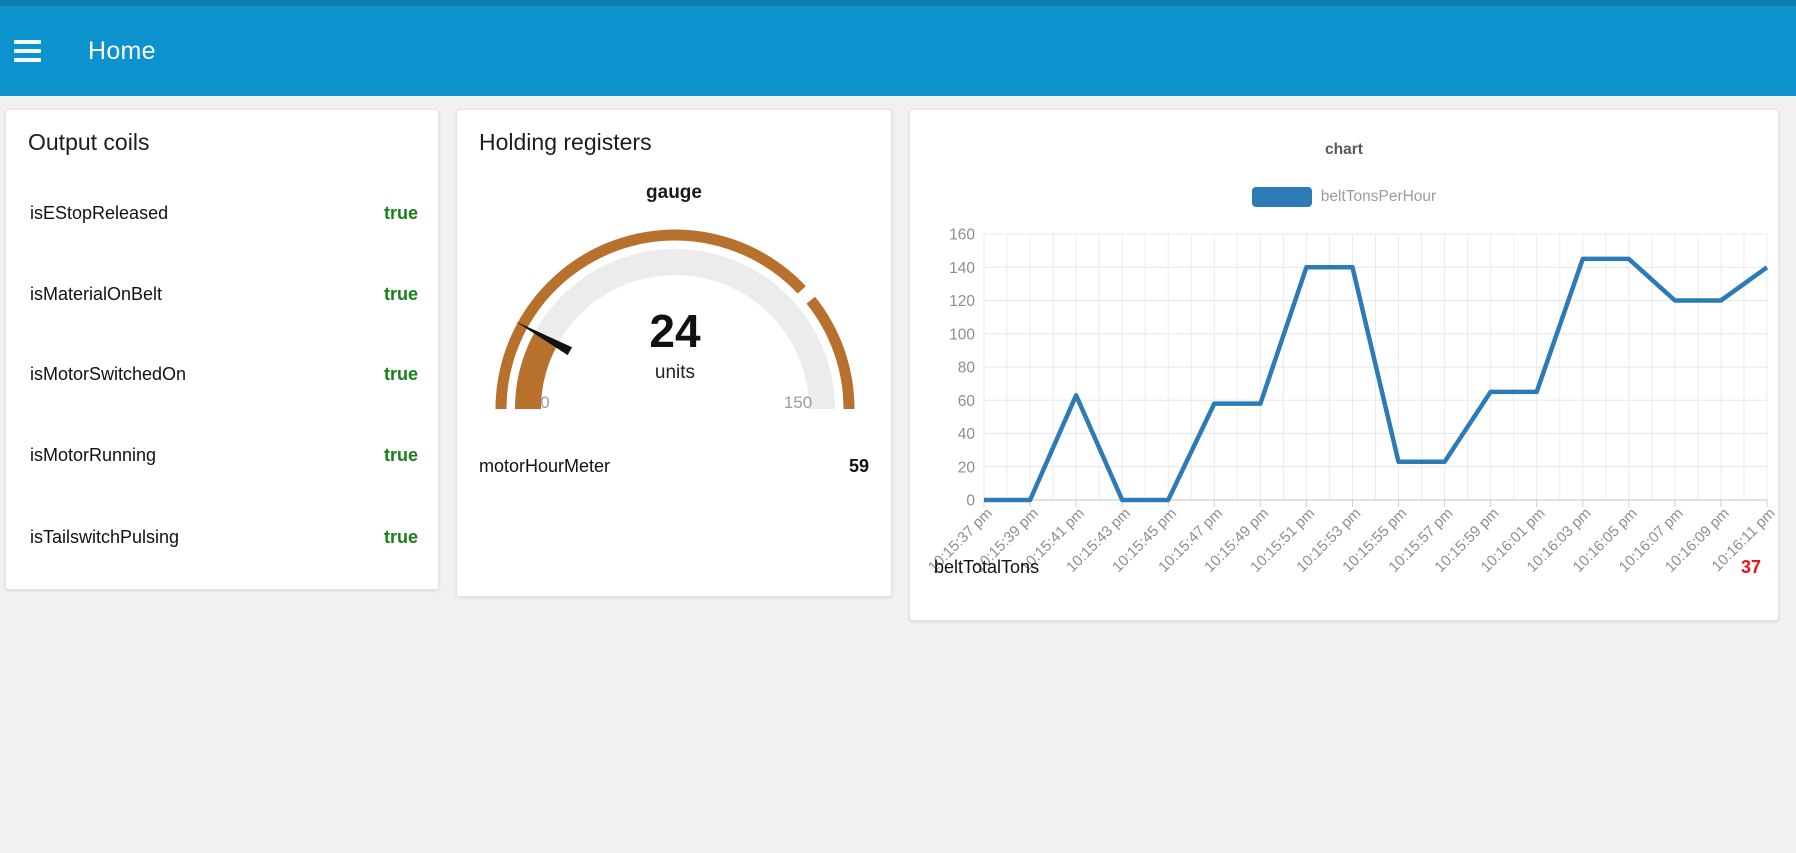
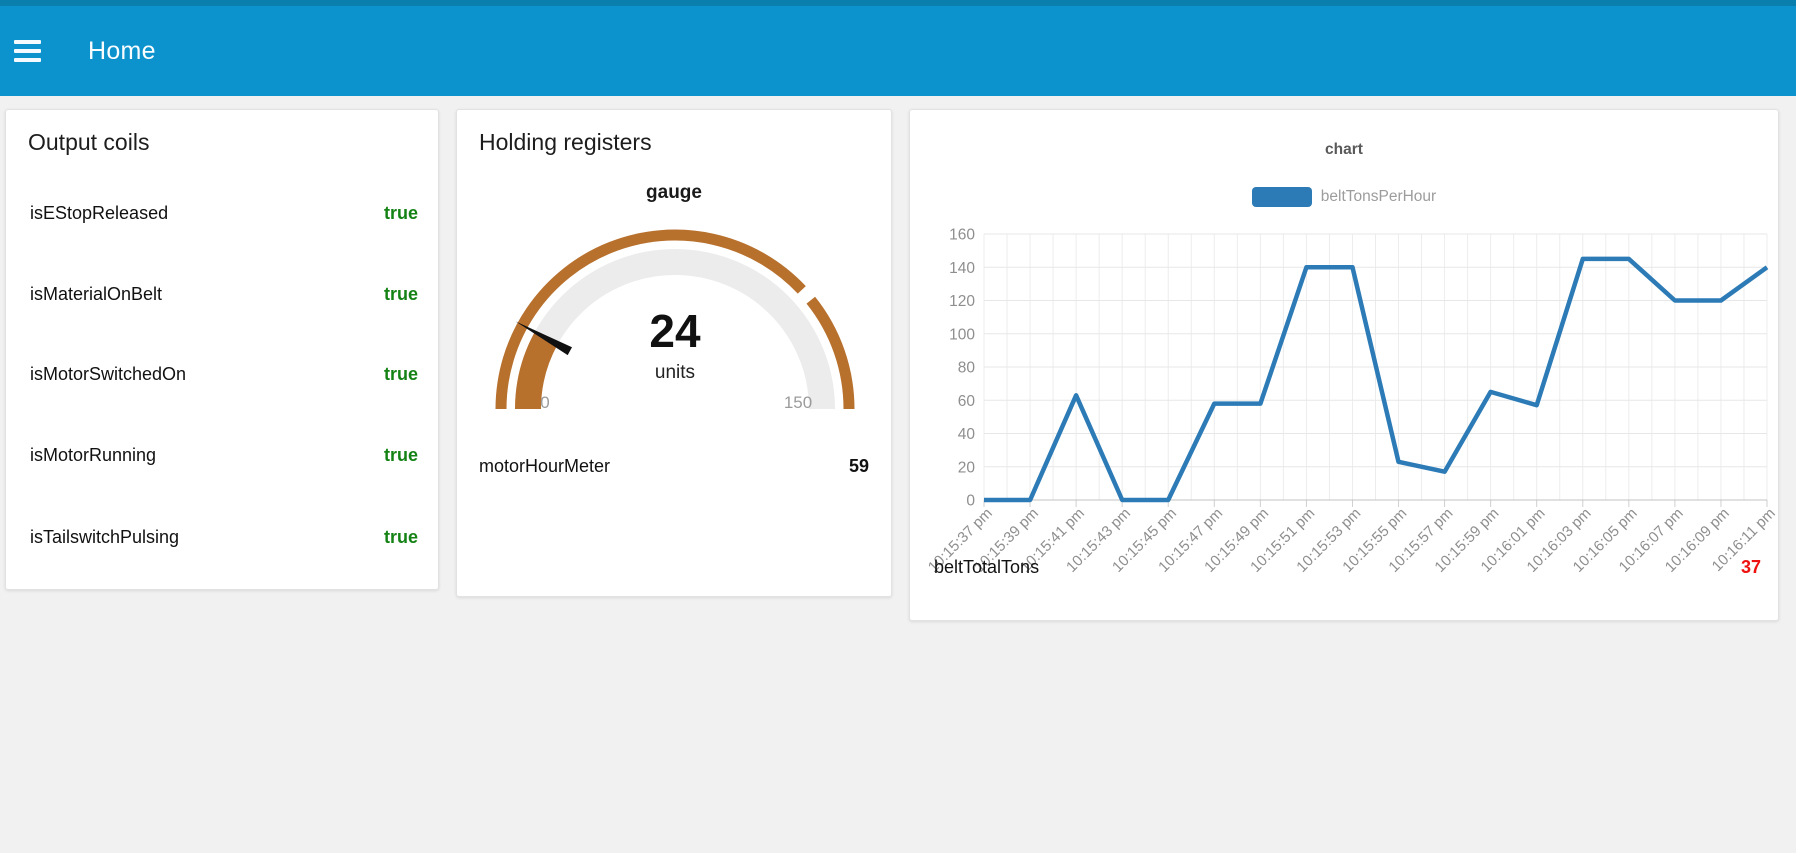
10:15:57 pm: 23 -> 17
10:16:01 pm: 65 -> 57
